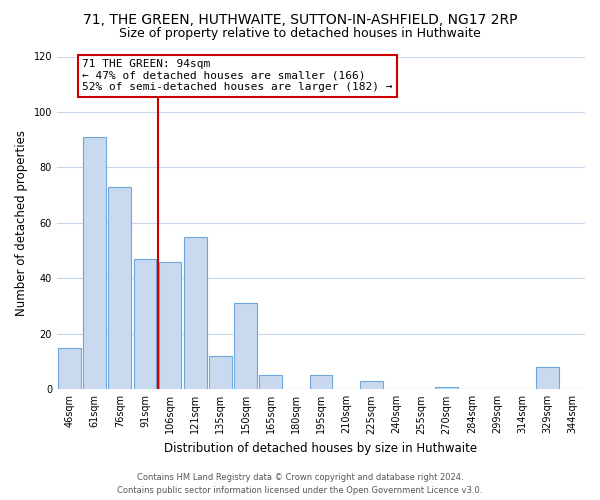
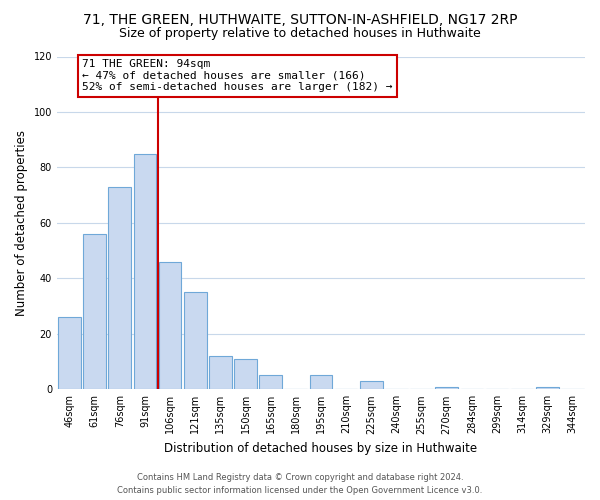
46sqm: 15 -> 26
61sqm: 91 -> 56
91sqm: 47 -> 85
121sqm: 55 -> 35
150sqm: 31 -> 11
329sqm: 8 -> 1
